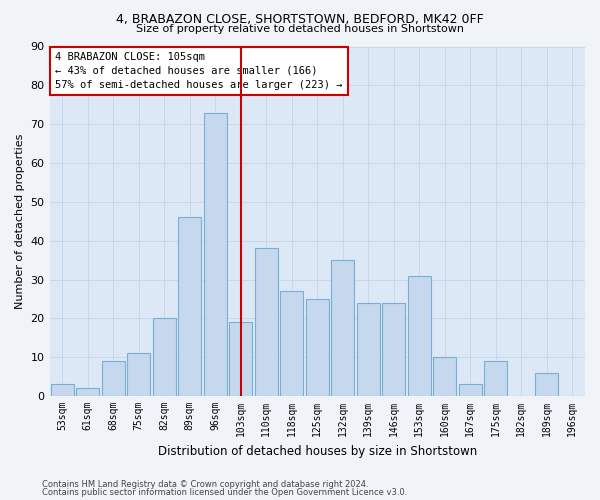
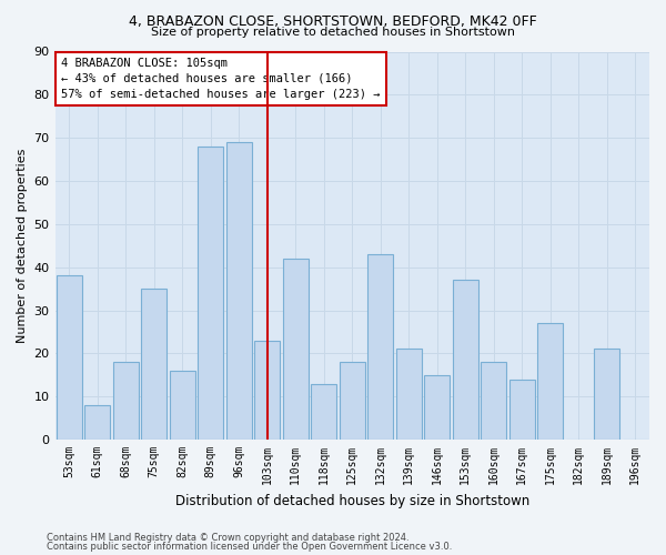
53sqm: 3 -> 38
61sqm: 2 -> 8
68sqm: 9 -> 18
75sqm: 11 -> 35
82sqm: 20 -> 16
89sqm: 46 -> 68
96sqm: 73 -> 69
103sqm: 19 -> 23
110sqm: 38 -> 42
118sqm: 27 -> 13
125sqm: 25 -> 18
132sqm: 35 -> 43
139sqm: 24 -> 21
146sqm: 24 -> 15
153sqm: 31 -> 37
160sqm: 10 -> 18
167sqm: 3 -> 14
175sqm: 9 -> 27
189sqm: 6 -> 21
